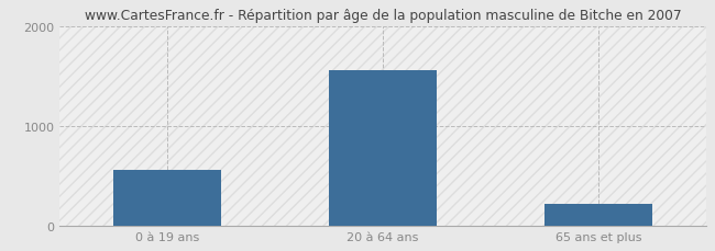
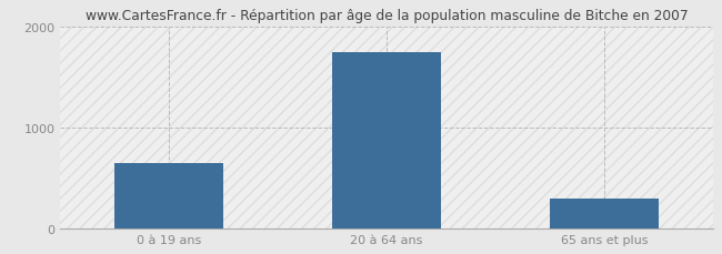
0 à 19 ans: 560 -> 650
20 à 64 ans: 1560 -> 1750
65 ans et plus: 220 -> 300
